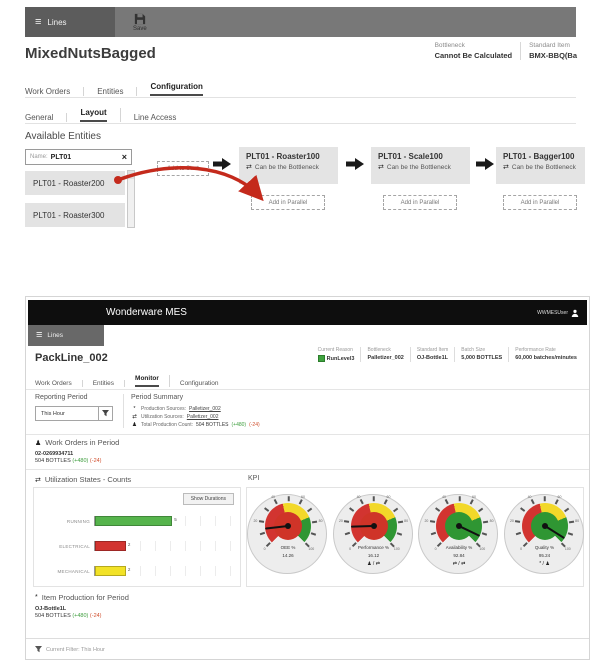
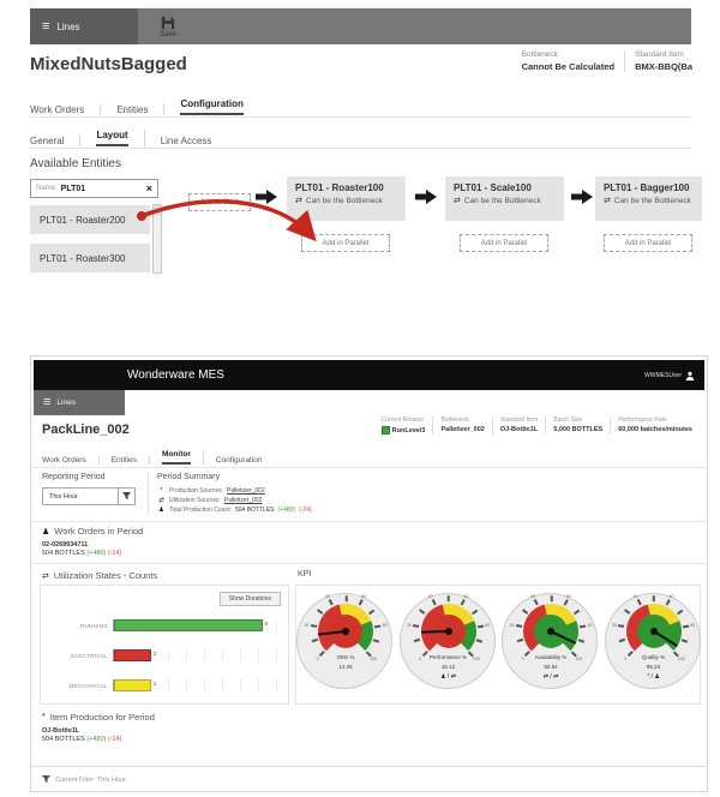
Utilization States - Counts/RUNNING: 5 -> 8
